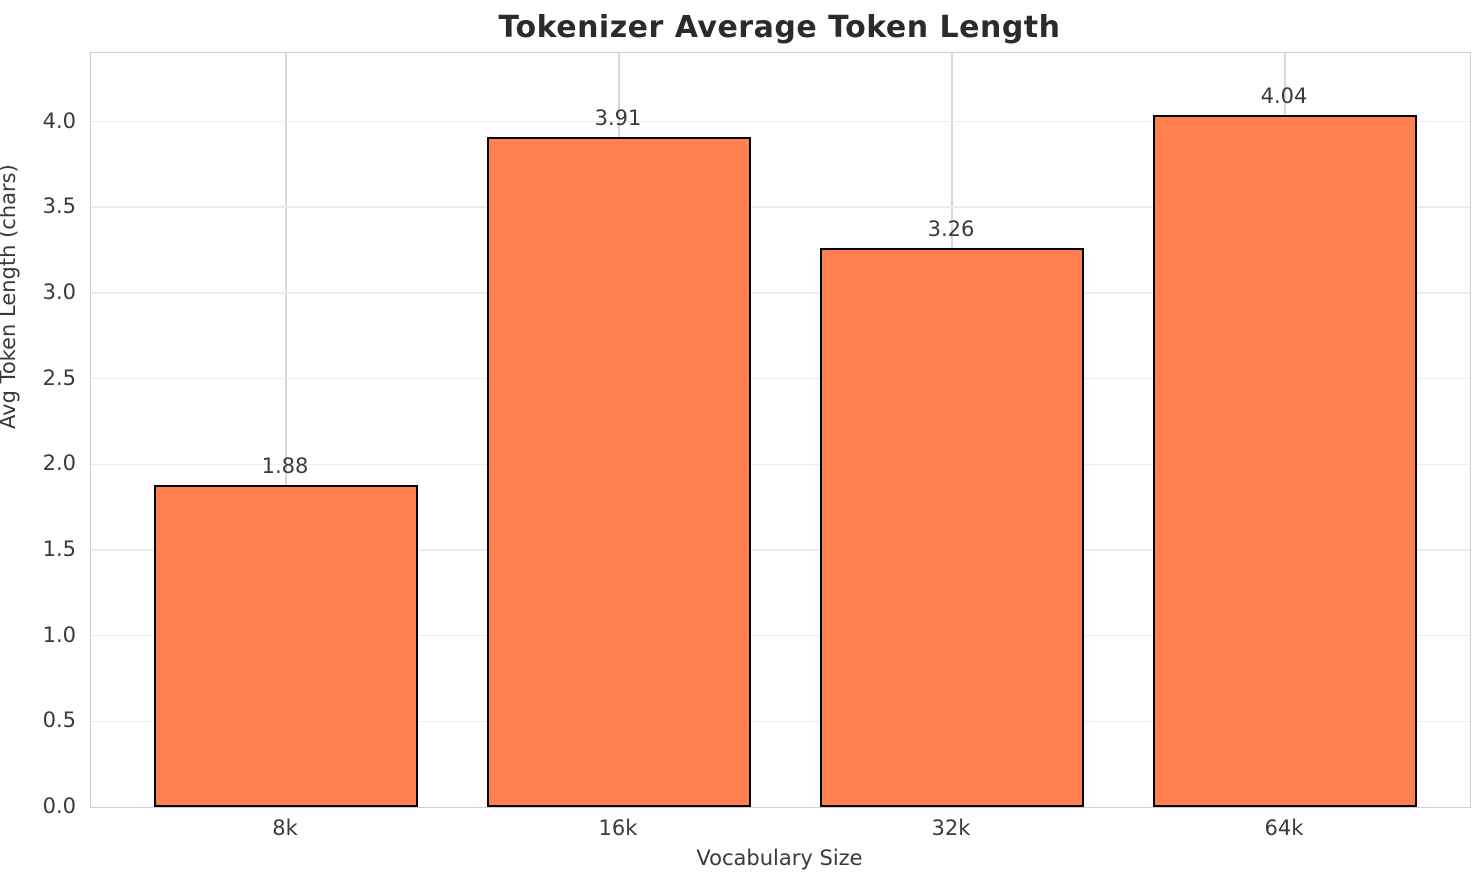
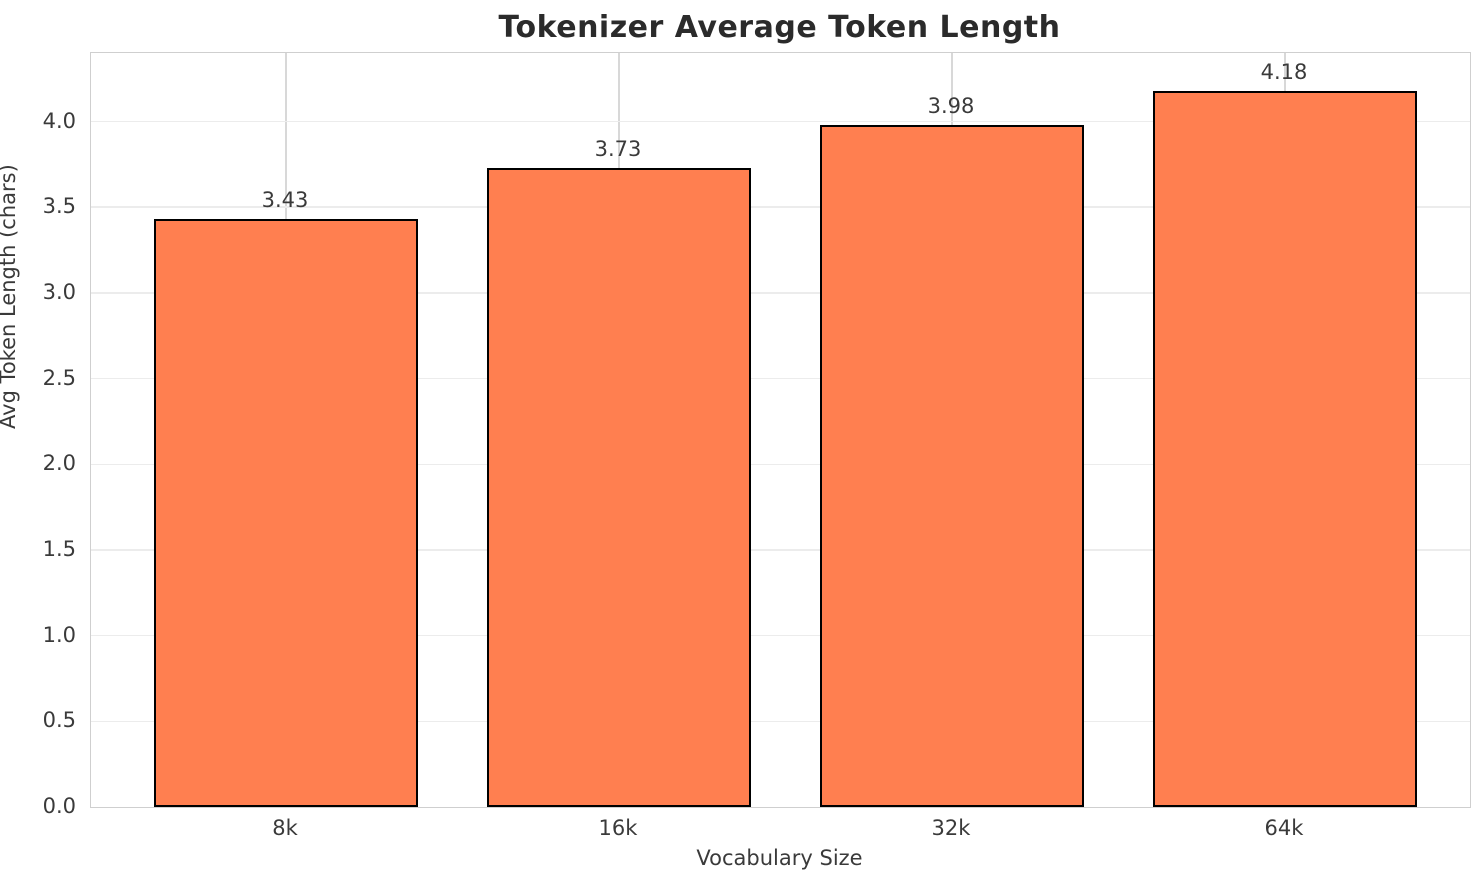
8k: 1.88 -> 3.43
16k: 3.91 -> 3.73
32k: 3.26 -> 3.98
64k: 4.04 -> 4.18
